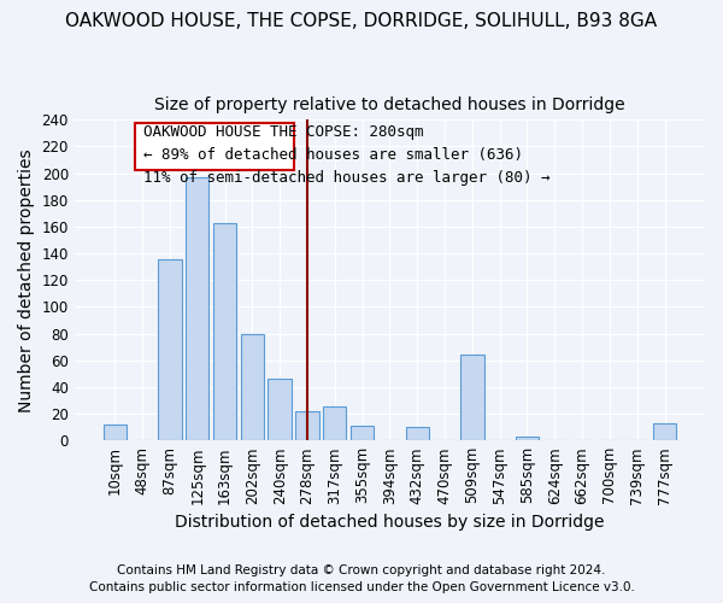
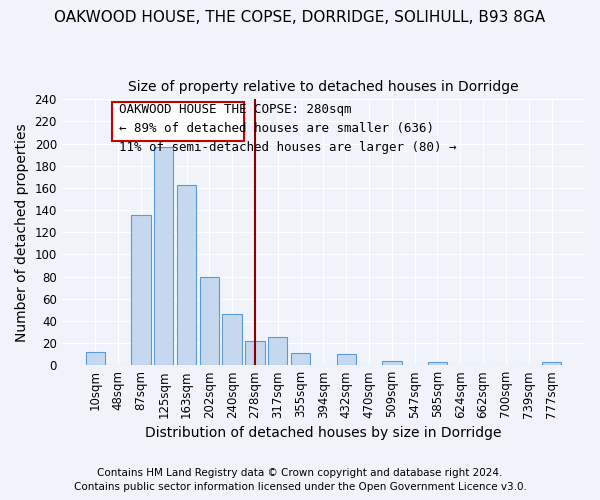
509sqm: 64 -> 4
777sqm: 13 -> 3
